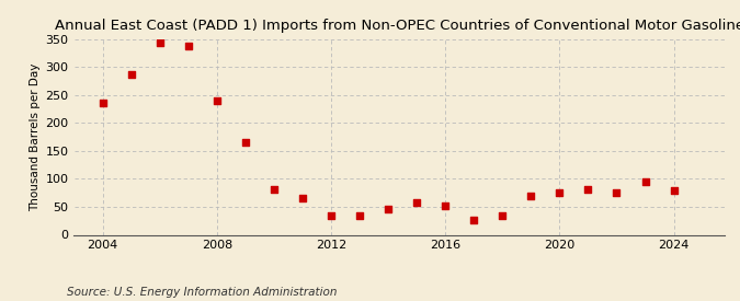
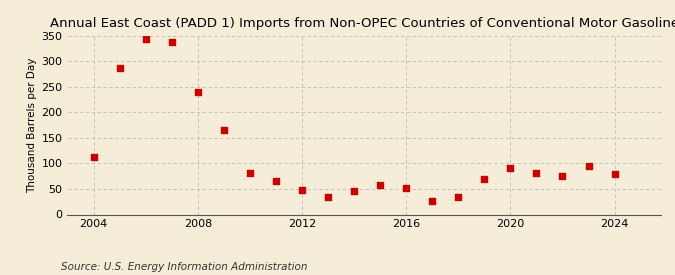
2004: 235 -> 112
2012: 35 -> 48
2020: 75 -> 92
